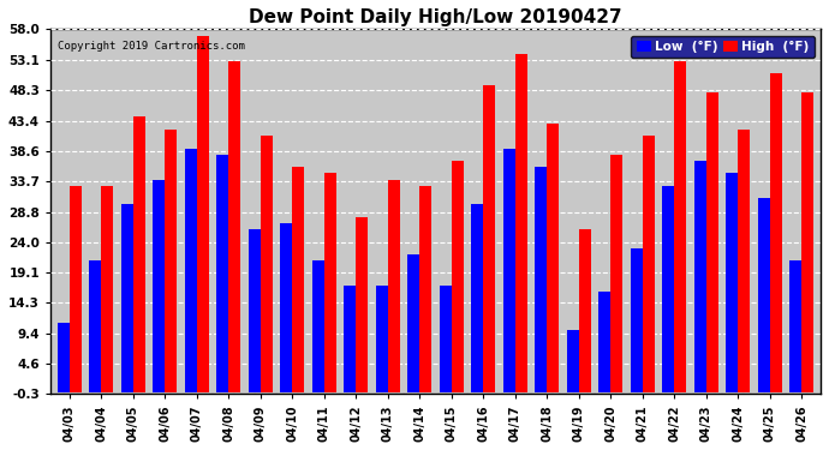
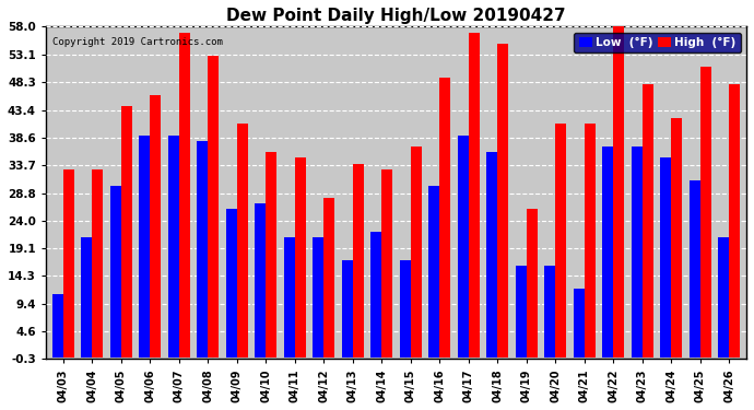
Low (°F)/04/06: 34 -> 39
High (°F)/04/06: 42 -> 46
Low (°F)/04/12: 17 -> 21
High (°F)/04/17: 54 -> 57
High (°F)/04/18: 43 -> 55
Low (°F)/04/19: 10 -> 16
High (°F)/04/20: 38 -> 41
Low (°F)/04/21: 23 -> 12
Low (°F)/04/22: 33 -> 37
High (°F)/04/22: 53 -> 58
